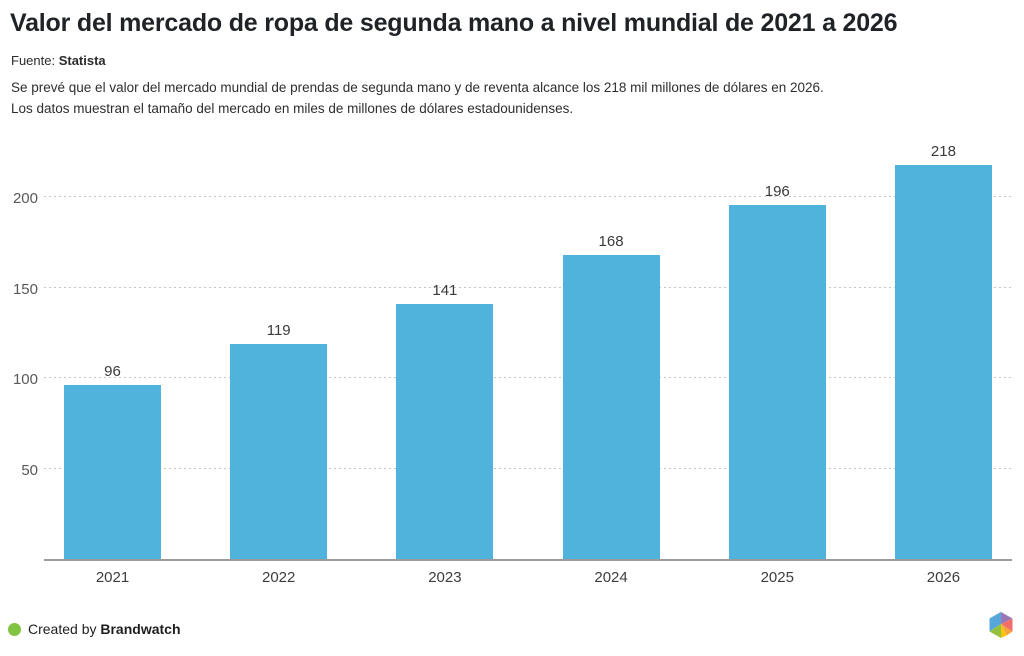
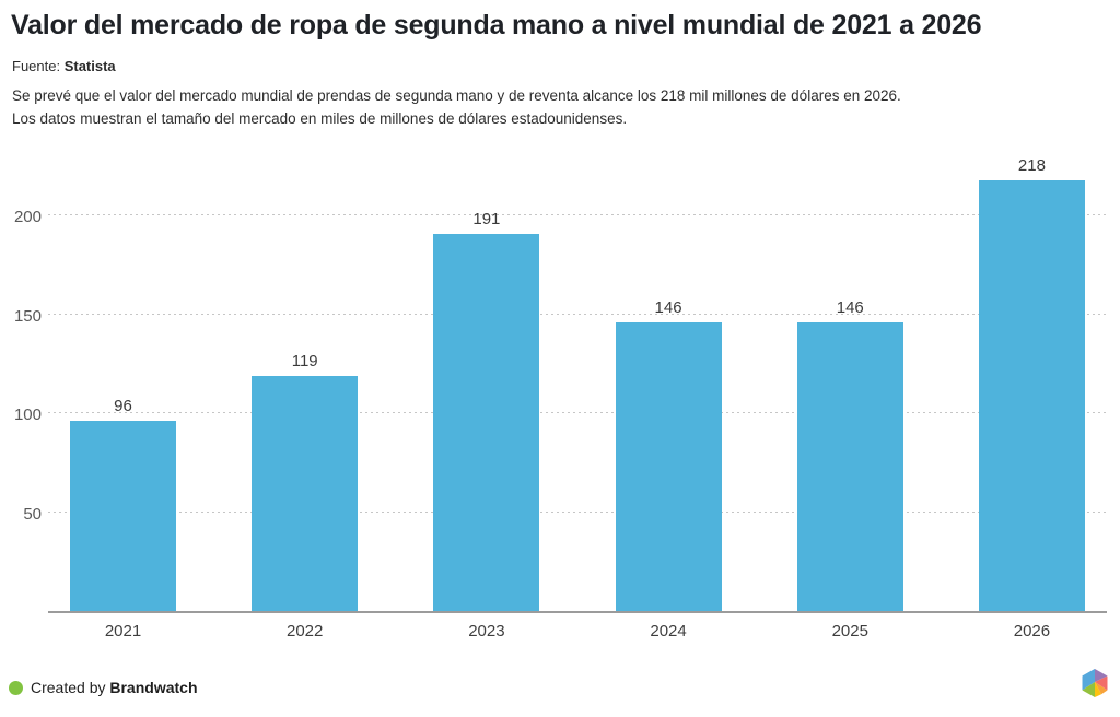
2023: 141 -> 191
2024: 168 -> 146
2025: 196 -> 146
